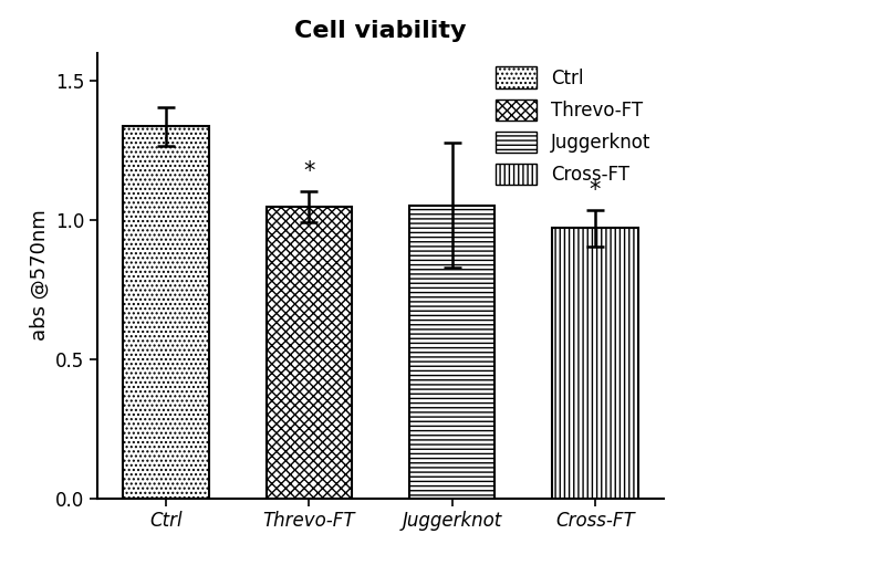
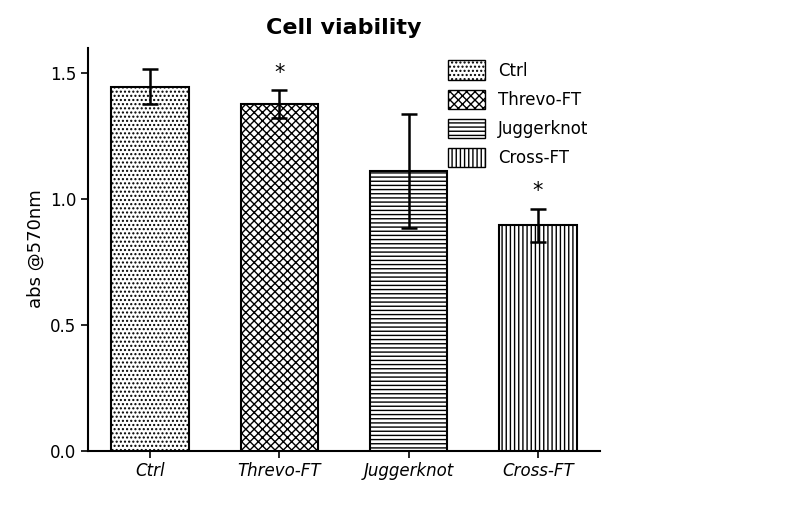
Ctrl: 1.335 -> 1.445
Threvo-FT: 1.048 -> 1.375
Juggerknot: 1.052 -> 1.110
Cross-FT: 0.970 -> 0.895
